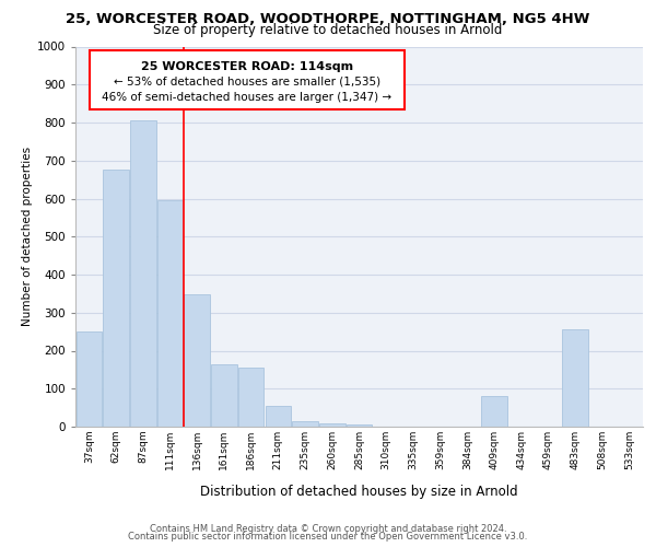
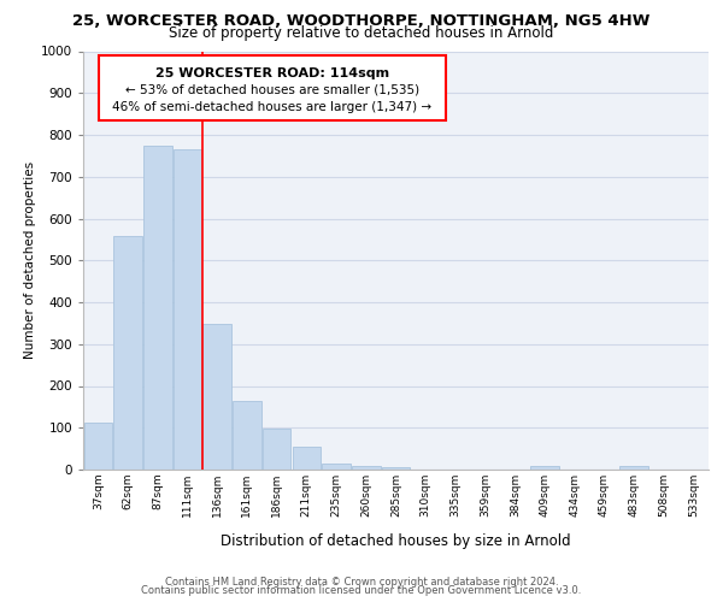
37sqm: 250 -> 113
62sqm: 675 -> 558
87sqm: 805 -> 775
111sqm: 595 -> 765
186sqm: 155 -> 98
409sqm: 80 -> 10
483sqm: 255 -> 9
